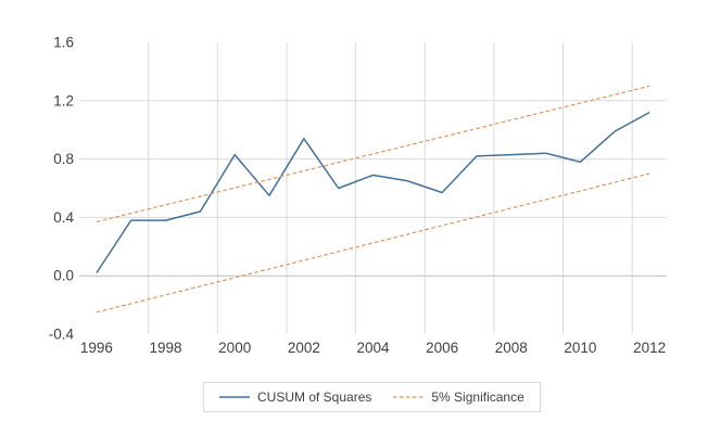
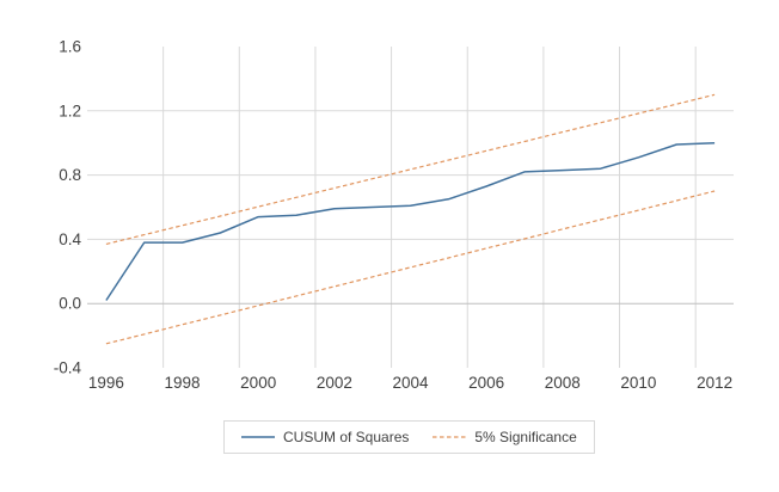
CUSUM of Squares/2000: 0.83 -> 0.54
CUSUM of Squares/2002: 0.94 -> 0.59
CUSUM of Squares/2004: 0.69 -> 0.61
CUSUM of Squares/2006: 0.57 -> 0.73
CUSUM of Squares/2010: 0.78 -> 0.91
CUSUM of Squares/2012: 1.12 -> 1.00
